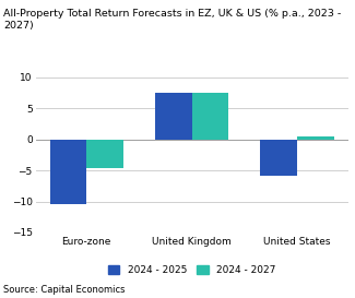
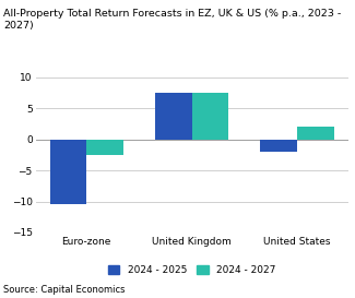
2024 - 2027/Euro-zone: -4.6 -> -2.5
2024 - 2025/United States: -5.8 -> -2.0
2024 - 2027/United States: 0.4 -> 2.0
